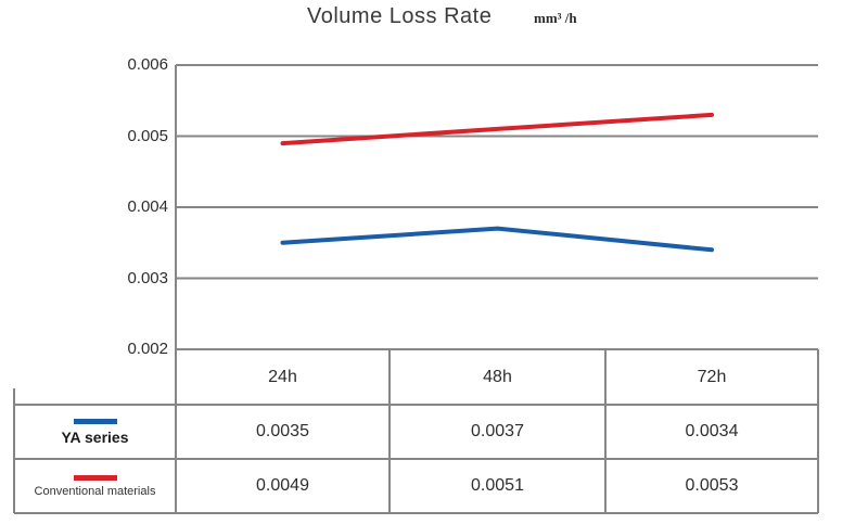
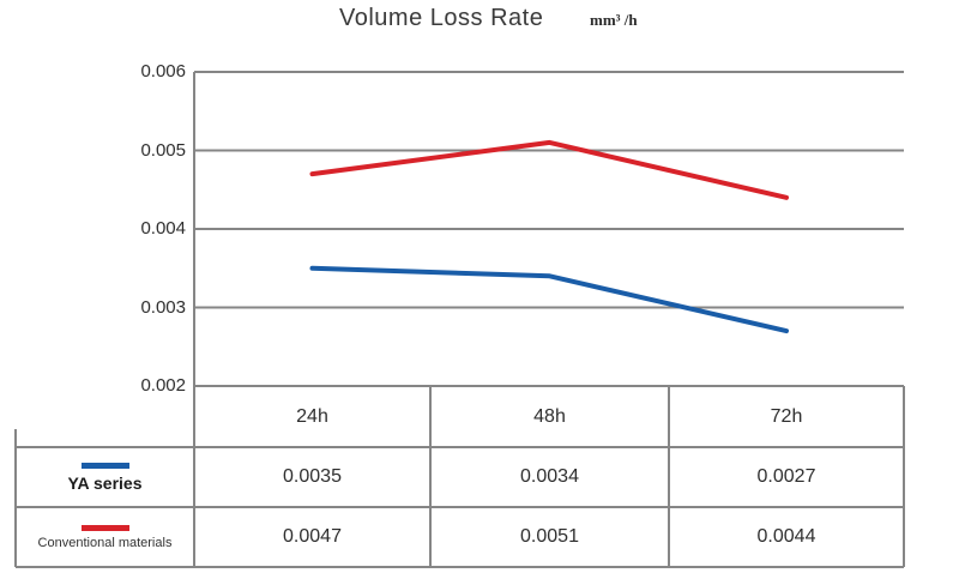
Conventional materials/24h: 0.0049 -> 0.0047
YA series/48h: 0.0037 -> 0.0034
YA series/72h: 0.0034 -> 0.0027
Conventional materials/72h: 0.0053 -> 0.0044
